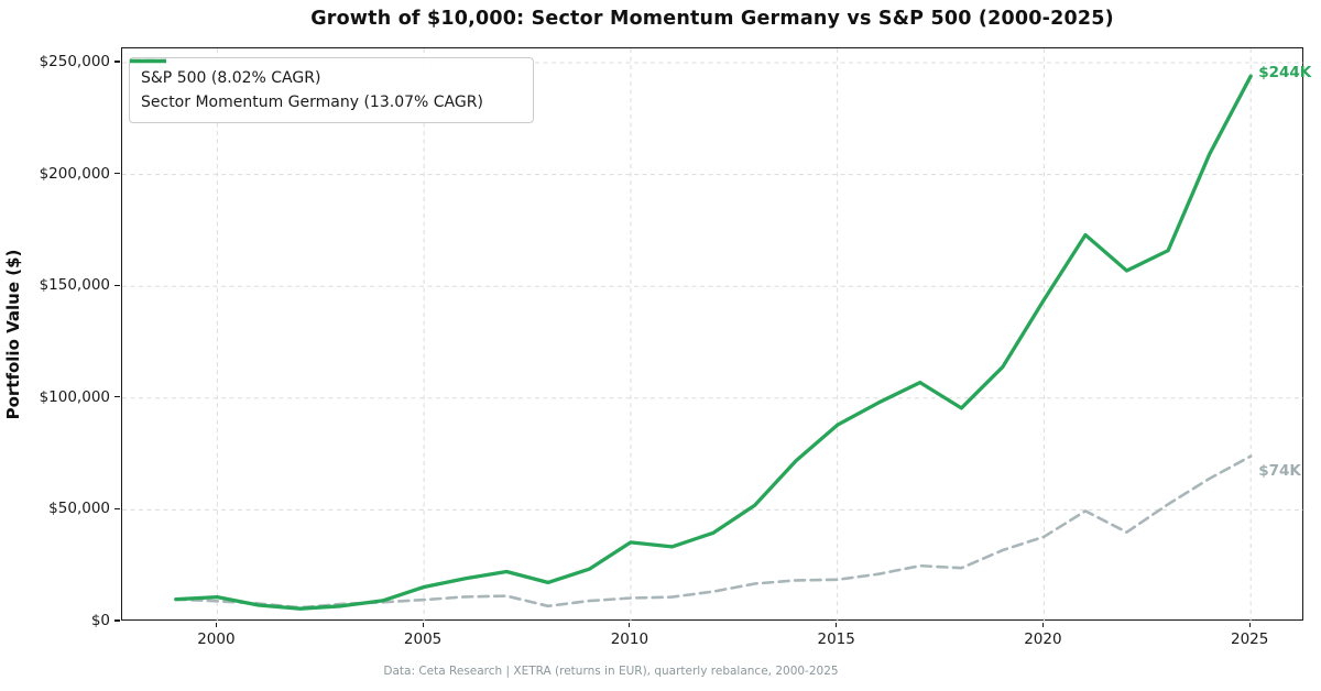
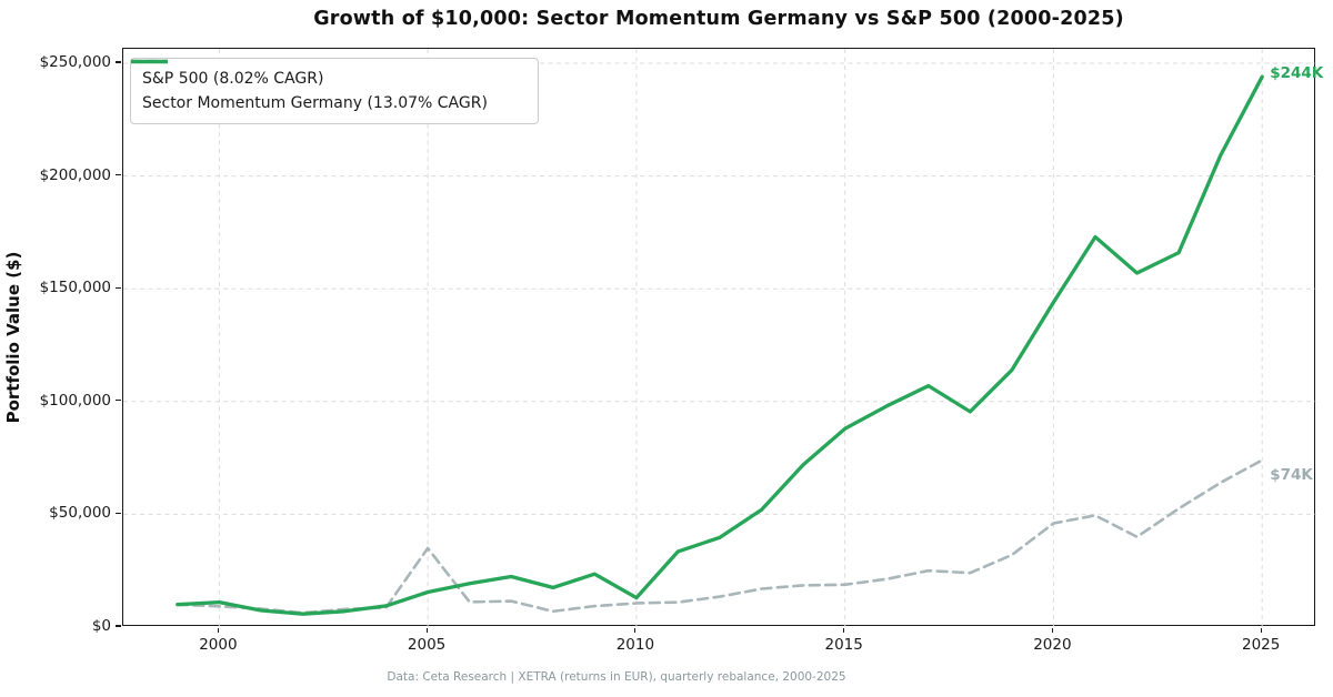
S&P 500 (8.02% CAGR)/2005: $10000 -> $35000
Sector Momentum Germany (13.07% CAGR)/2010: $36000 -> $13000
S&P 500 (8.02% CAGR)/2020: $38000 -> $46000
